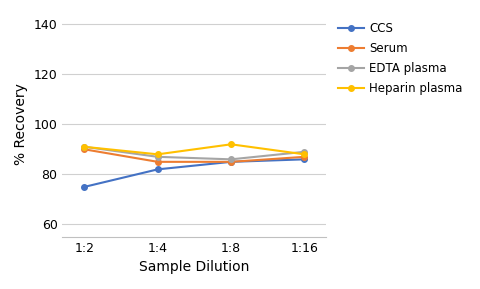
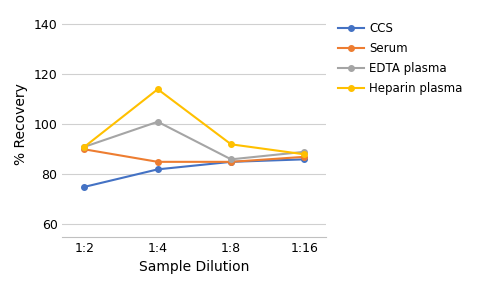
EDTA plasma/1:4: 87 -> 101
Heparin plasma/1:4: 88 -> 114
